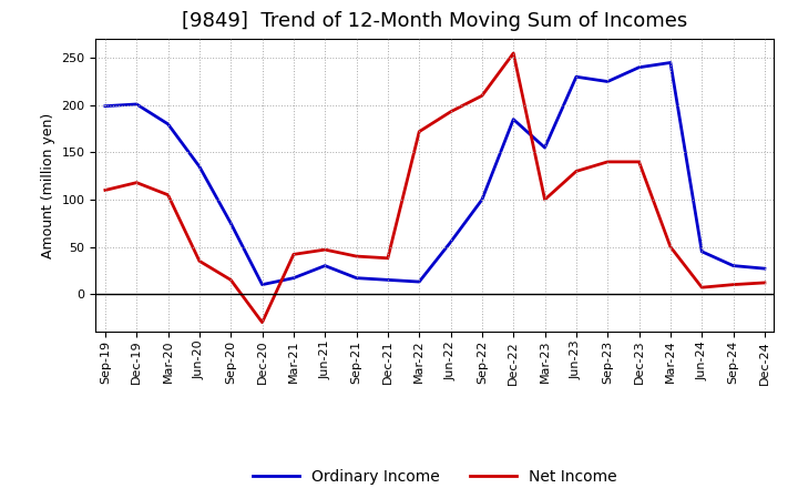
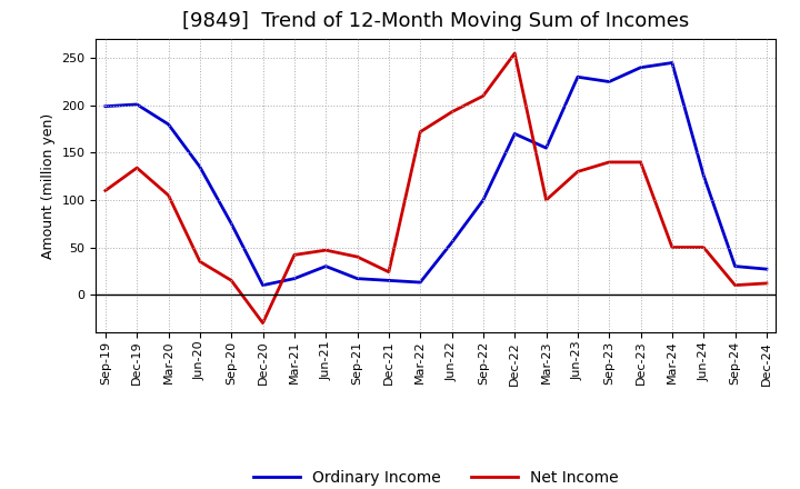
Net Income/Dec-19: 118 -> 134
Net Income/Dec-21: 38 -> 24
Ordinary Income/Dec-22: 185 -> 170
Ordinary Income/Jun-24: 45 -> 126
Net Income/Jun-24: 7 -> 50
